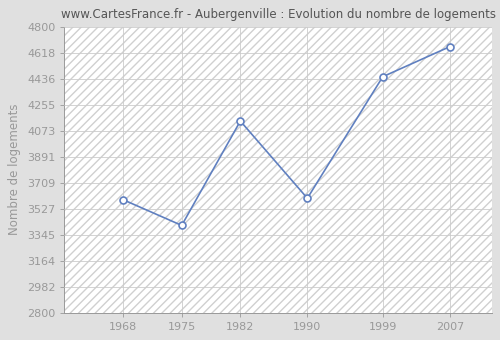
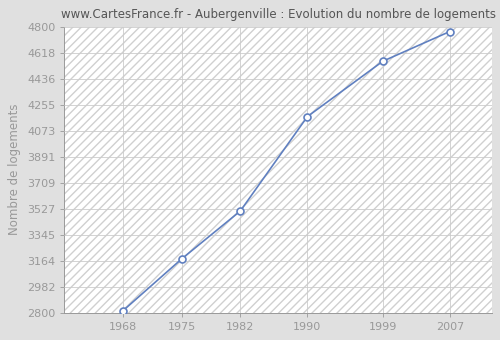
1968: 3590 -> 2810
1975: 3410 -> 3180
1982: 4140 -> 3510
1990: 3600 -> 4170
1999: 4450 -> 4560
2007: 4660 -> 4770
